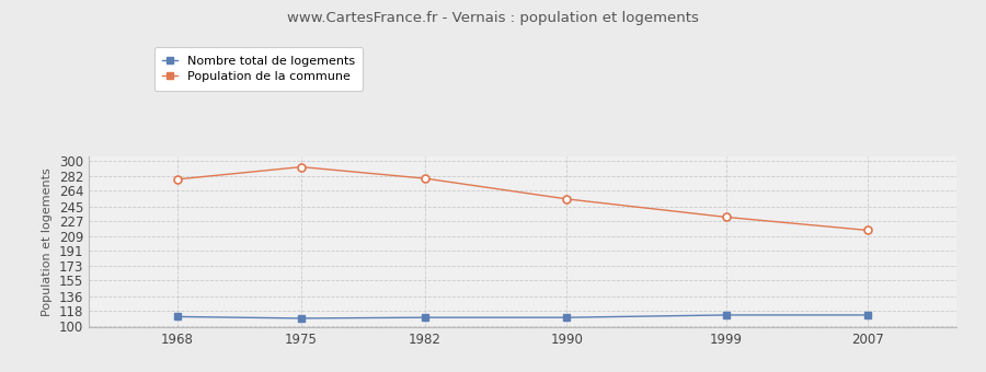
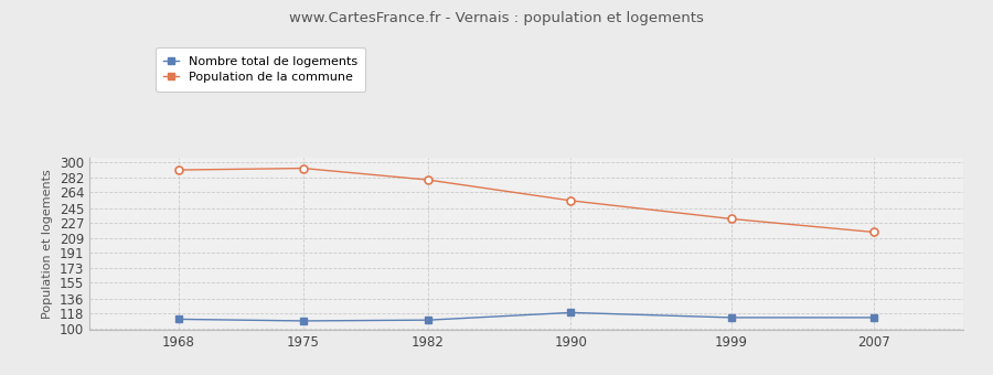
Population de la commune/1968: 278 -> 291
Nombre total de logements/1990: 110 -> 119
